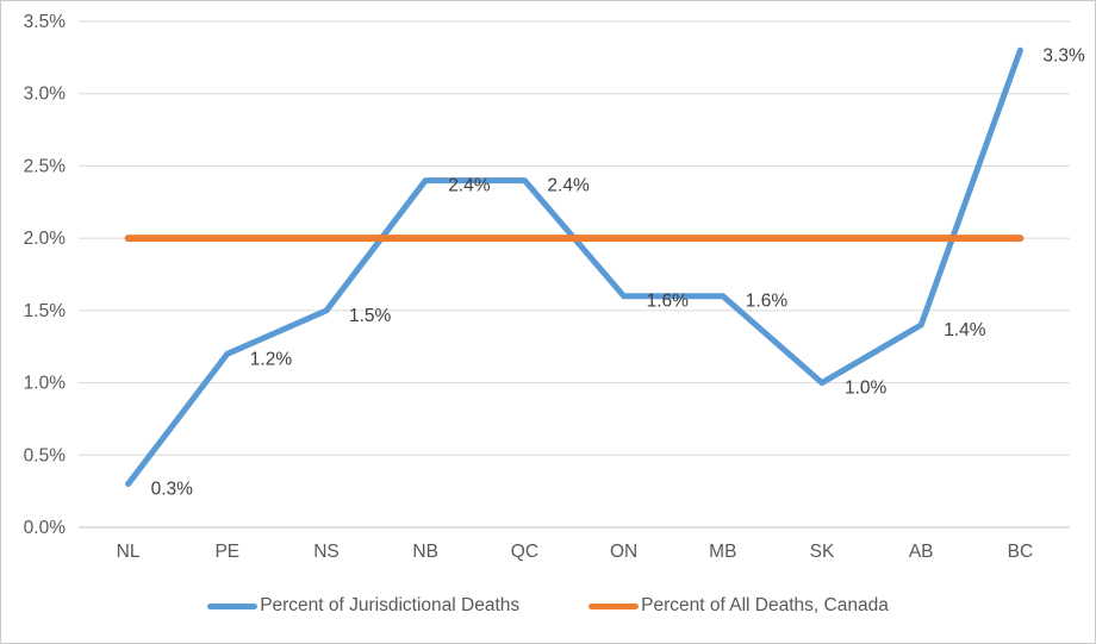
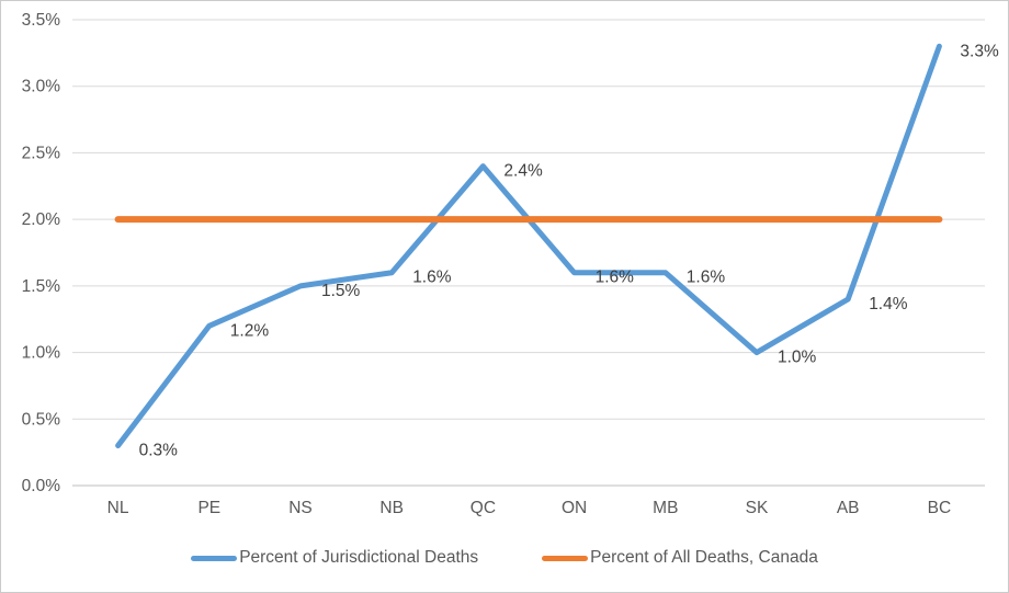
Percent of Jurisdictional Deaths/NB: 2.4% -> 1.6%
